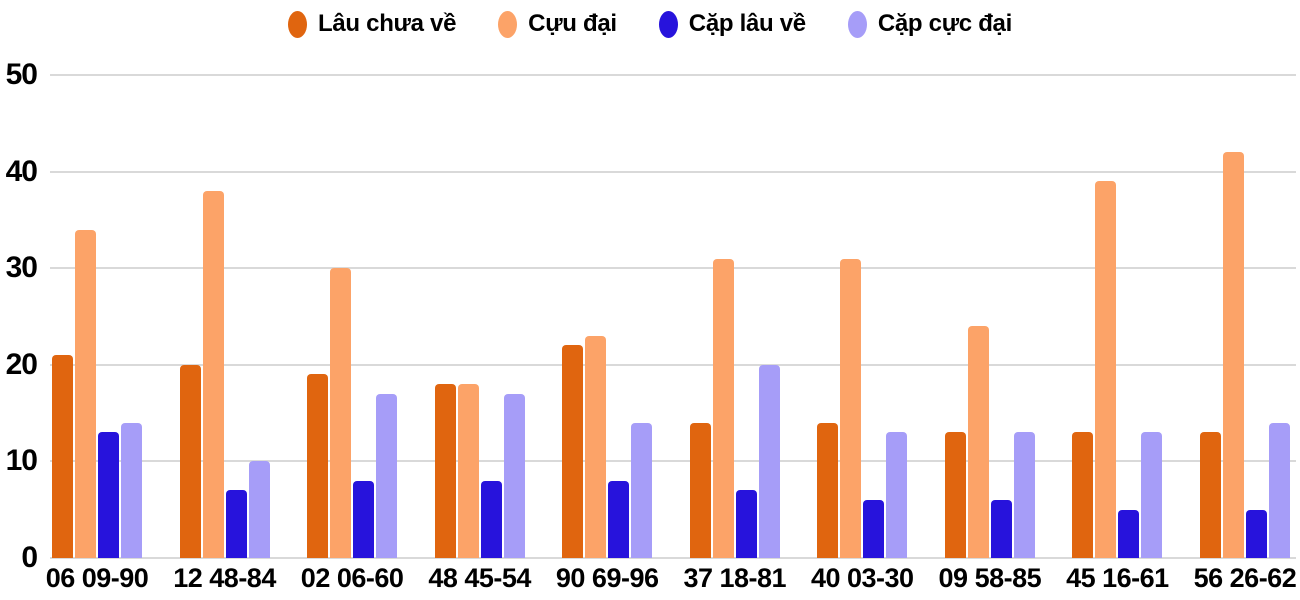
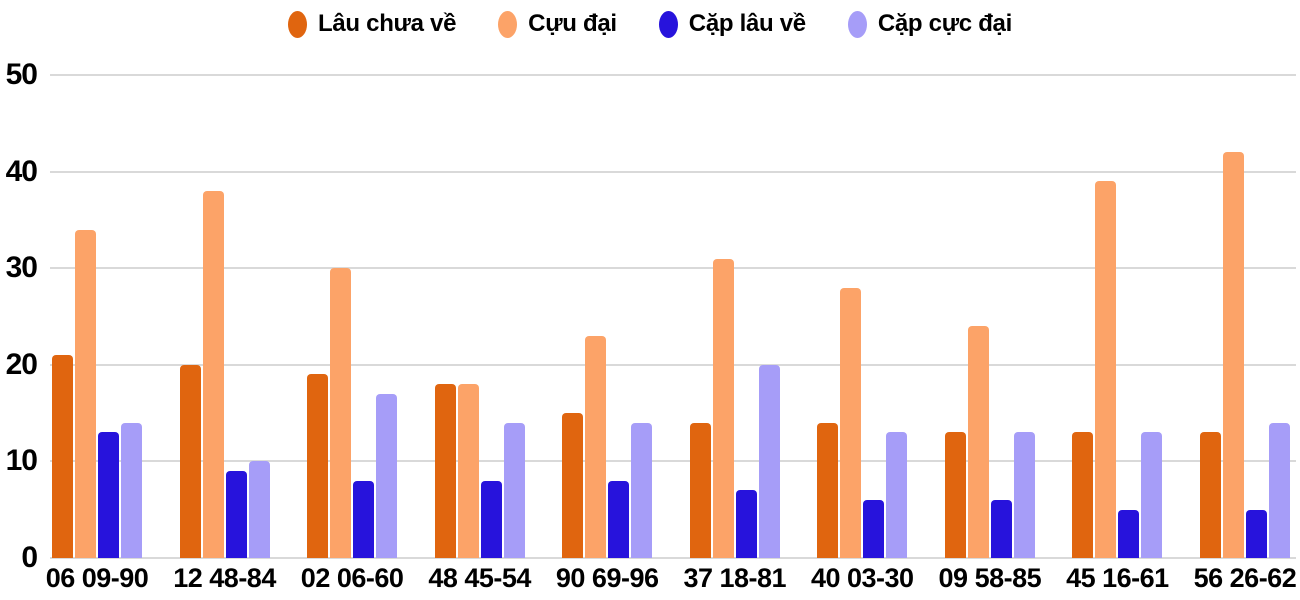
Cặp lâu về/12 48-84: 7 -> 9
Cặp cực đại/48 45-54: 17 -> 14
Lâu chưa về/90 69-96: 22 -> 15
Cựu đại/40 03-30: 31 -> 28
